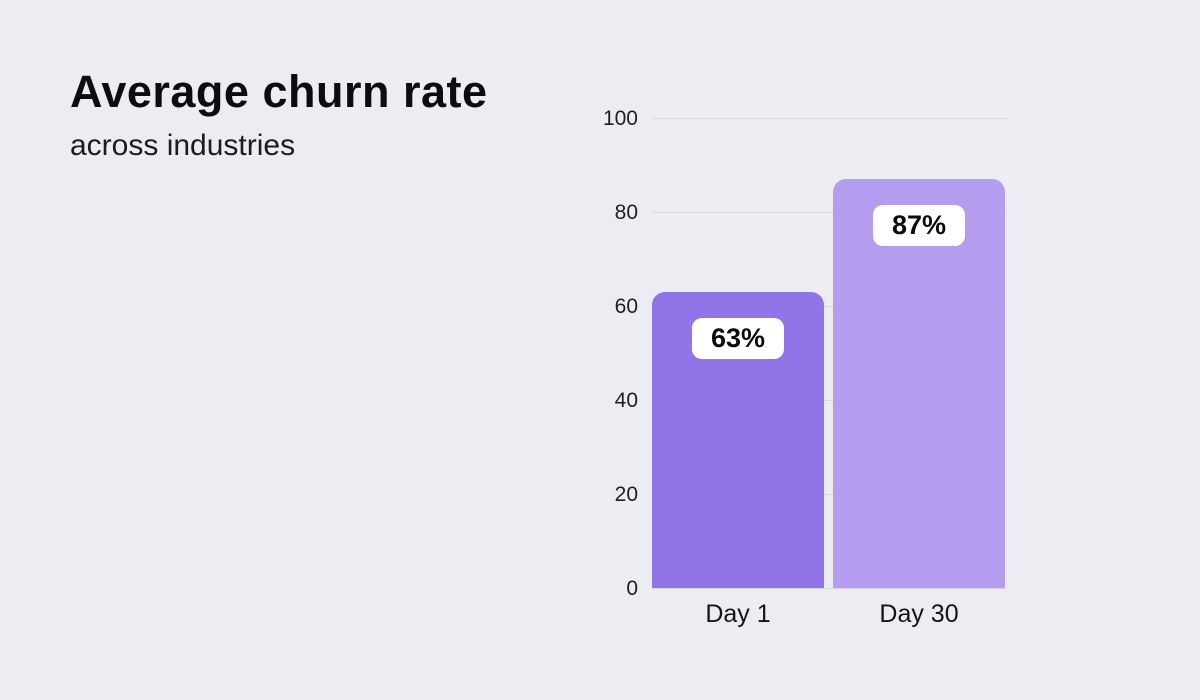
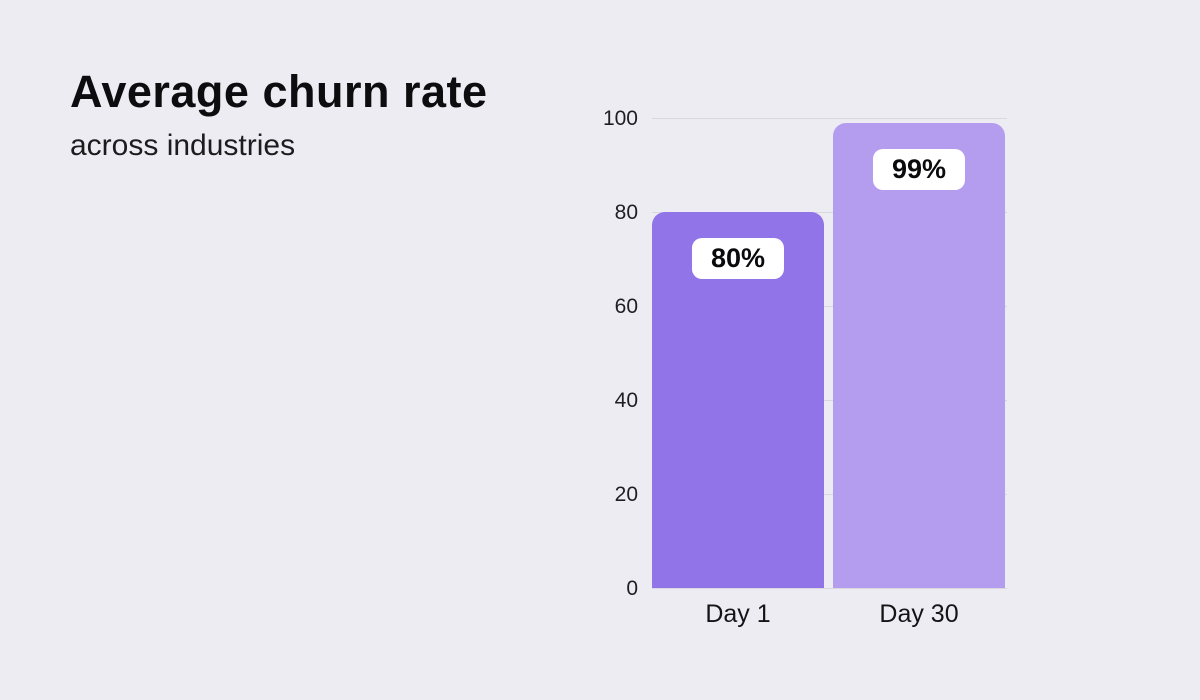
Day 1: 63% -> 80%
Day 30: 87% -> 99%
